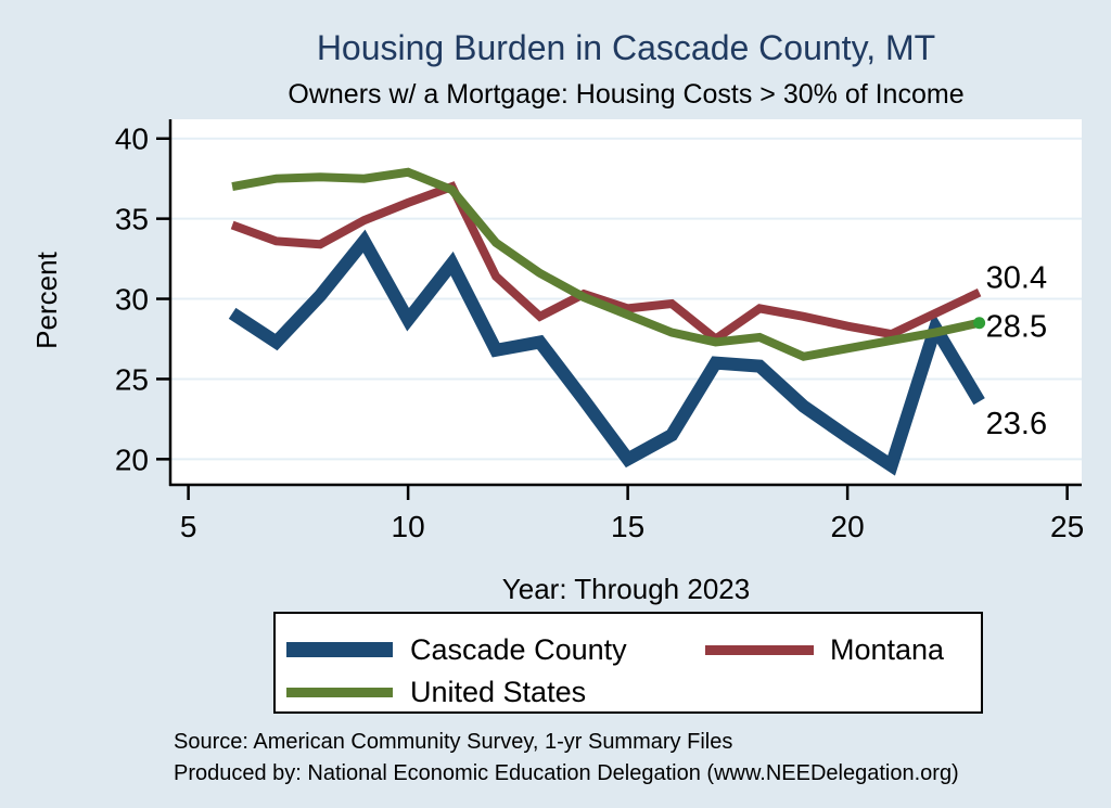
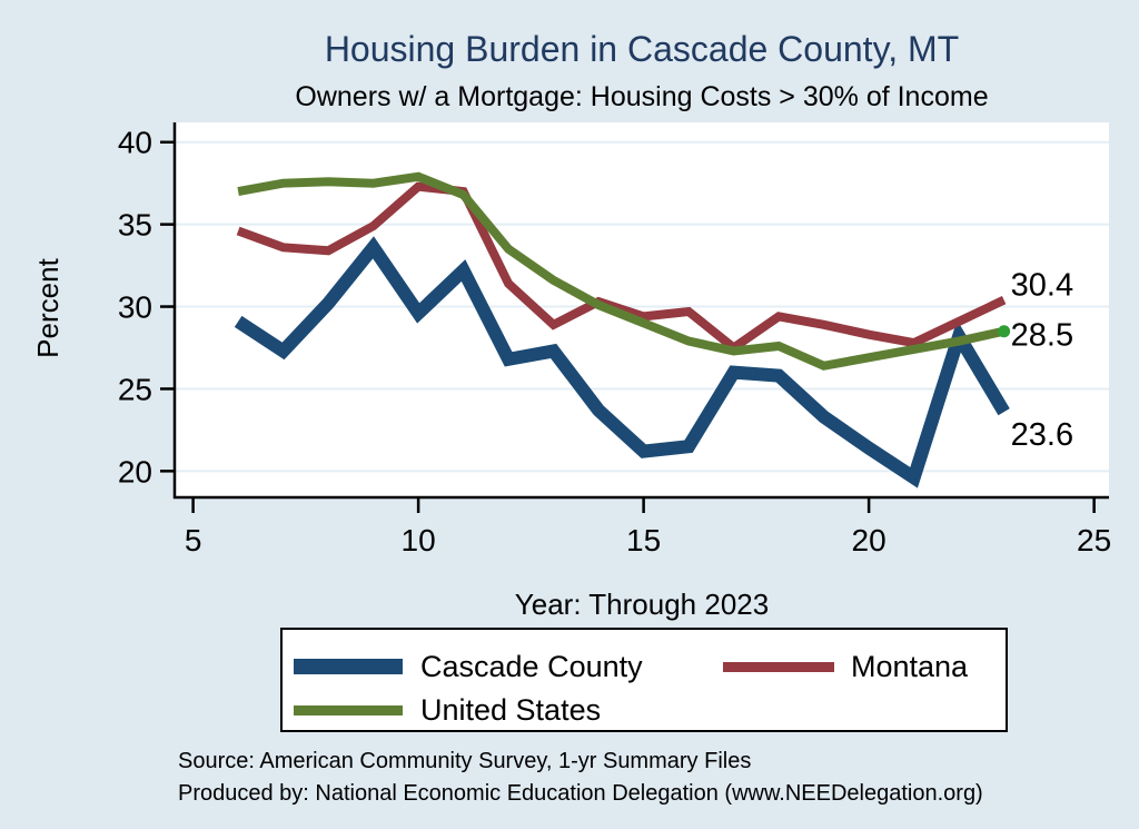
Cascade County/10: 28.7 -> 29.6
Montana/10: 36.0 -> 37.3
Cascade County/15: 20.0 -> 21.2
